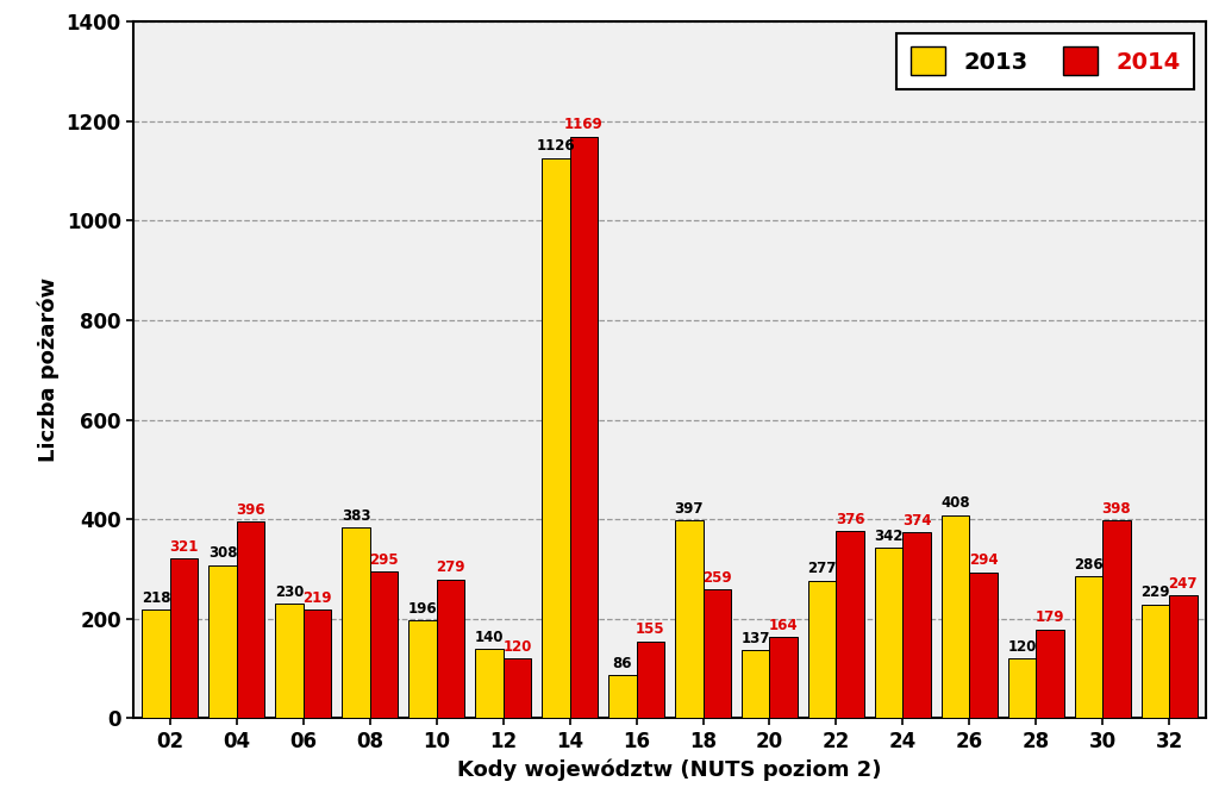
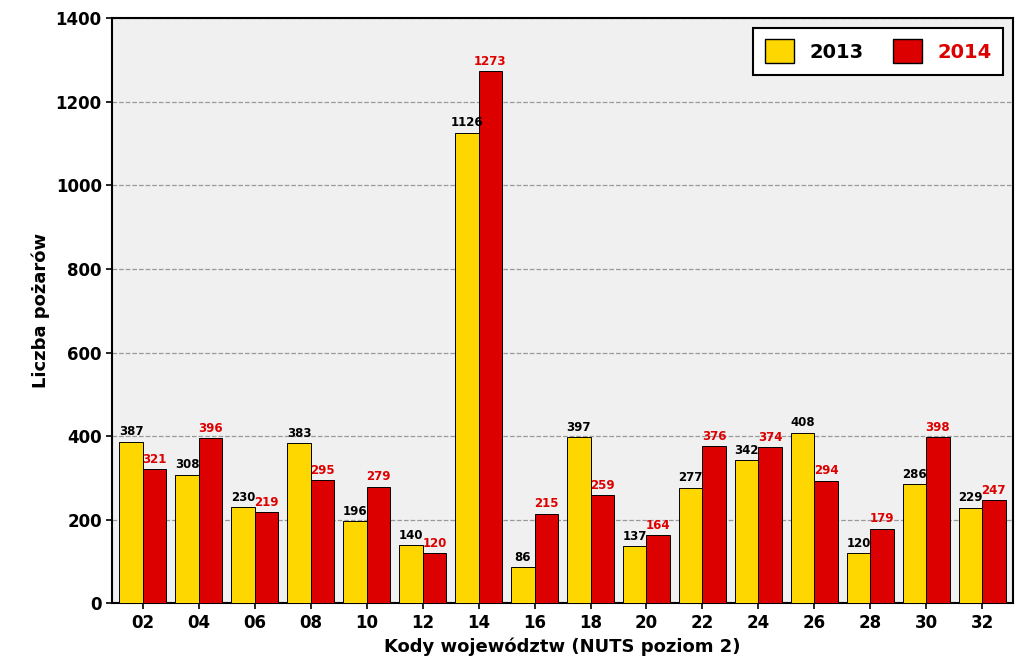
2013/02: 218 -> 387
2014/14: 1169 -> 1273
2014/16: 155 -> 215
